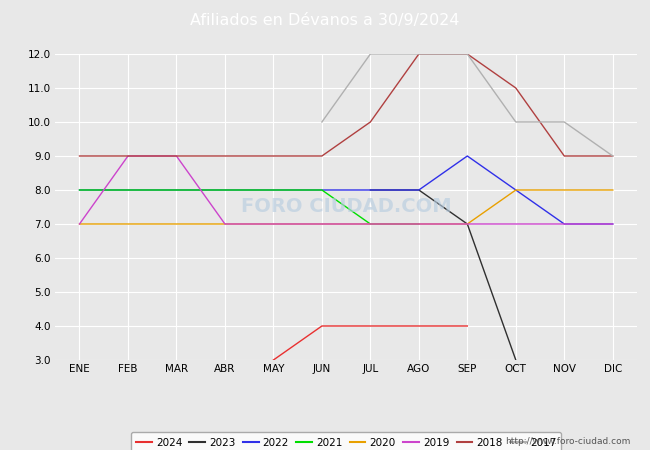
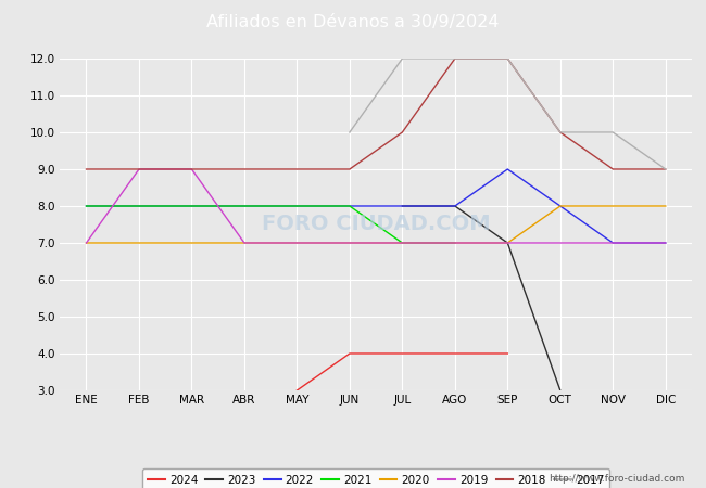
2018/OCT: 11 -> 10
